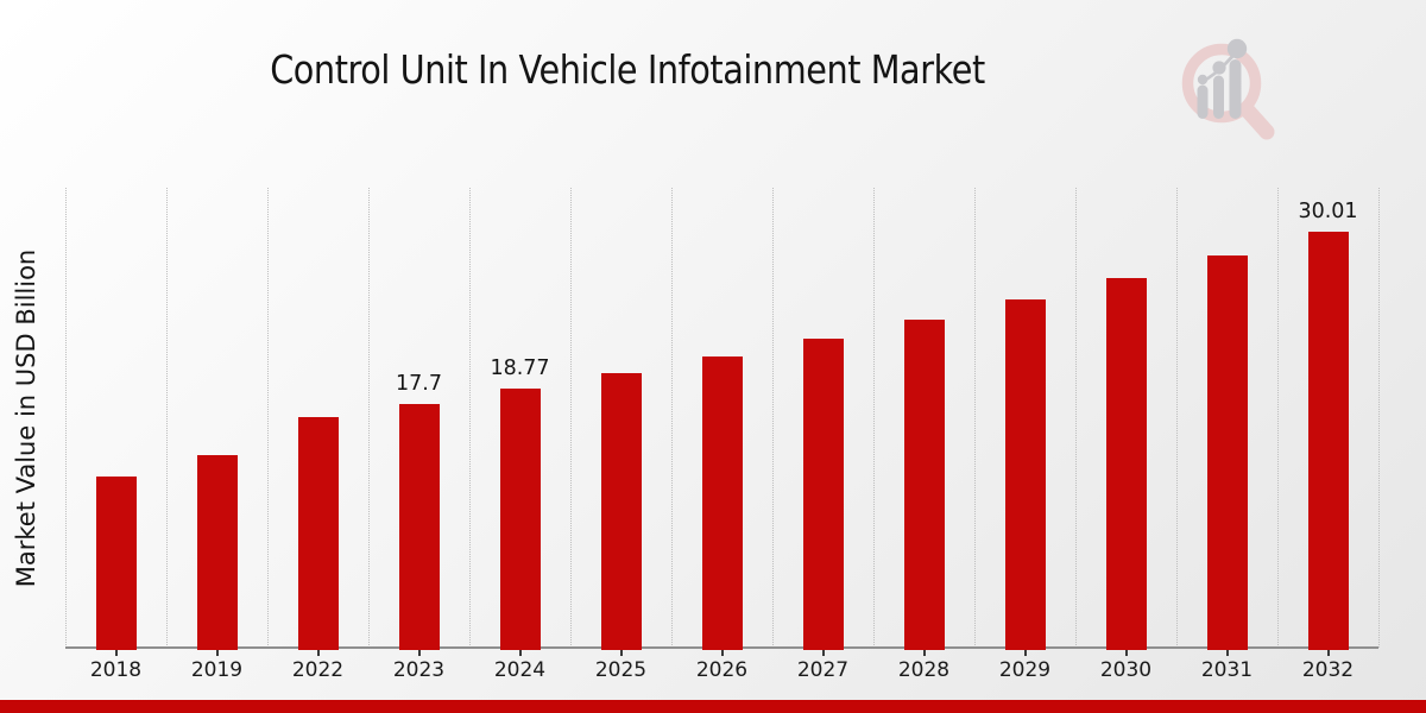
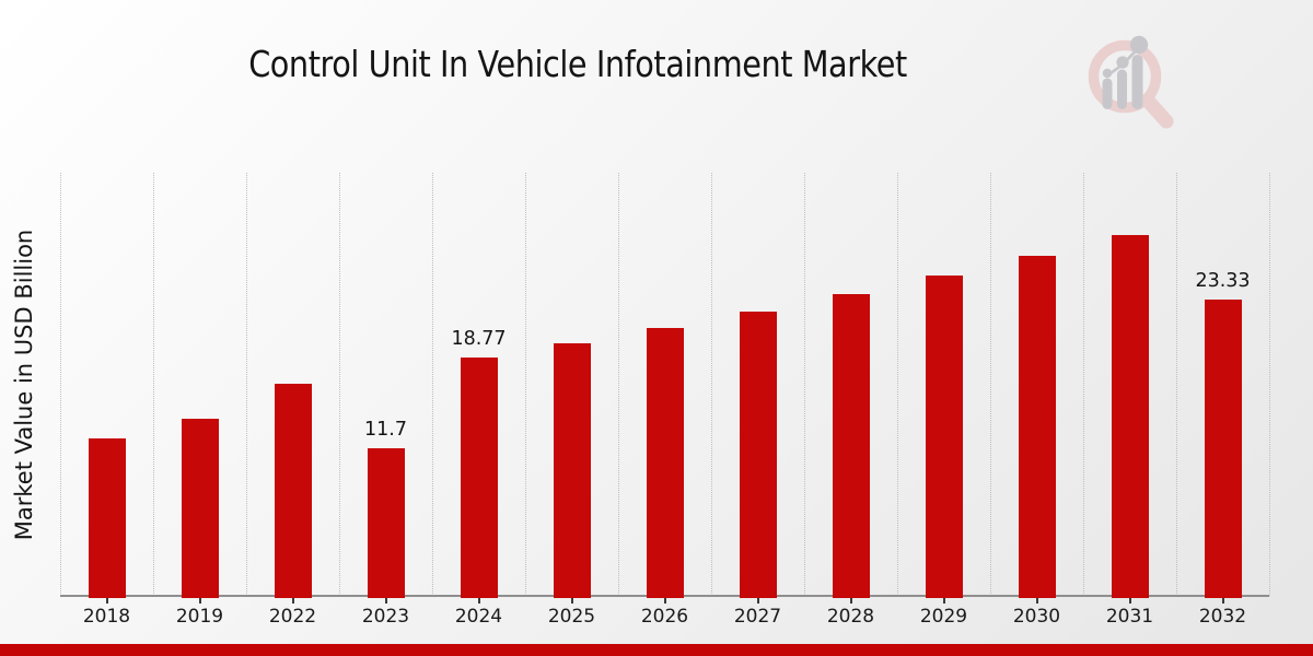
2023: 17.7 -> 11.7
2032: 30.01 -> 23.33
